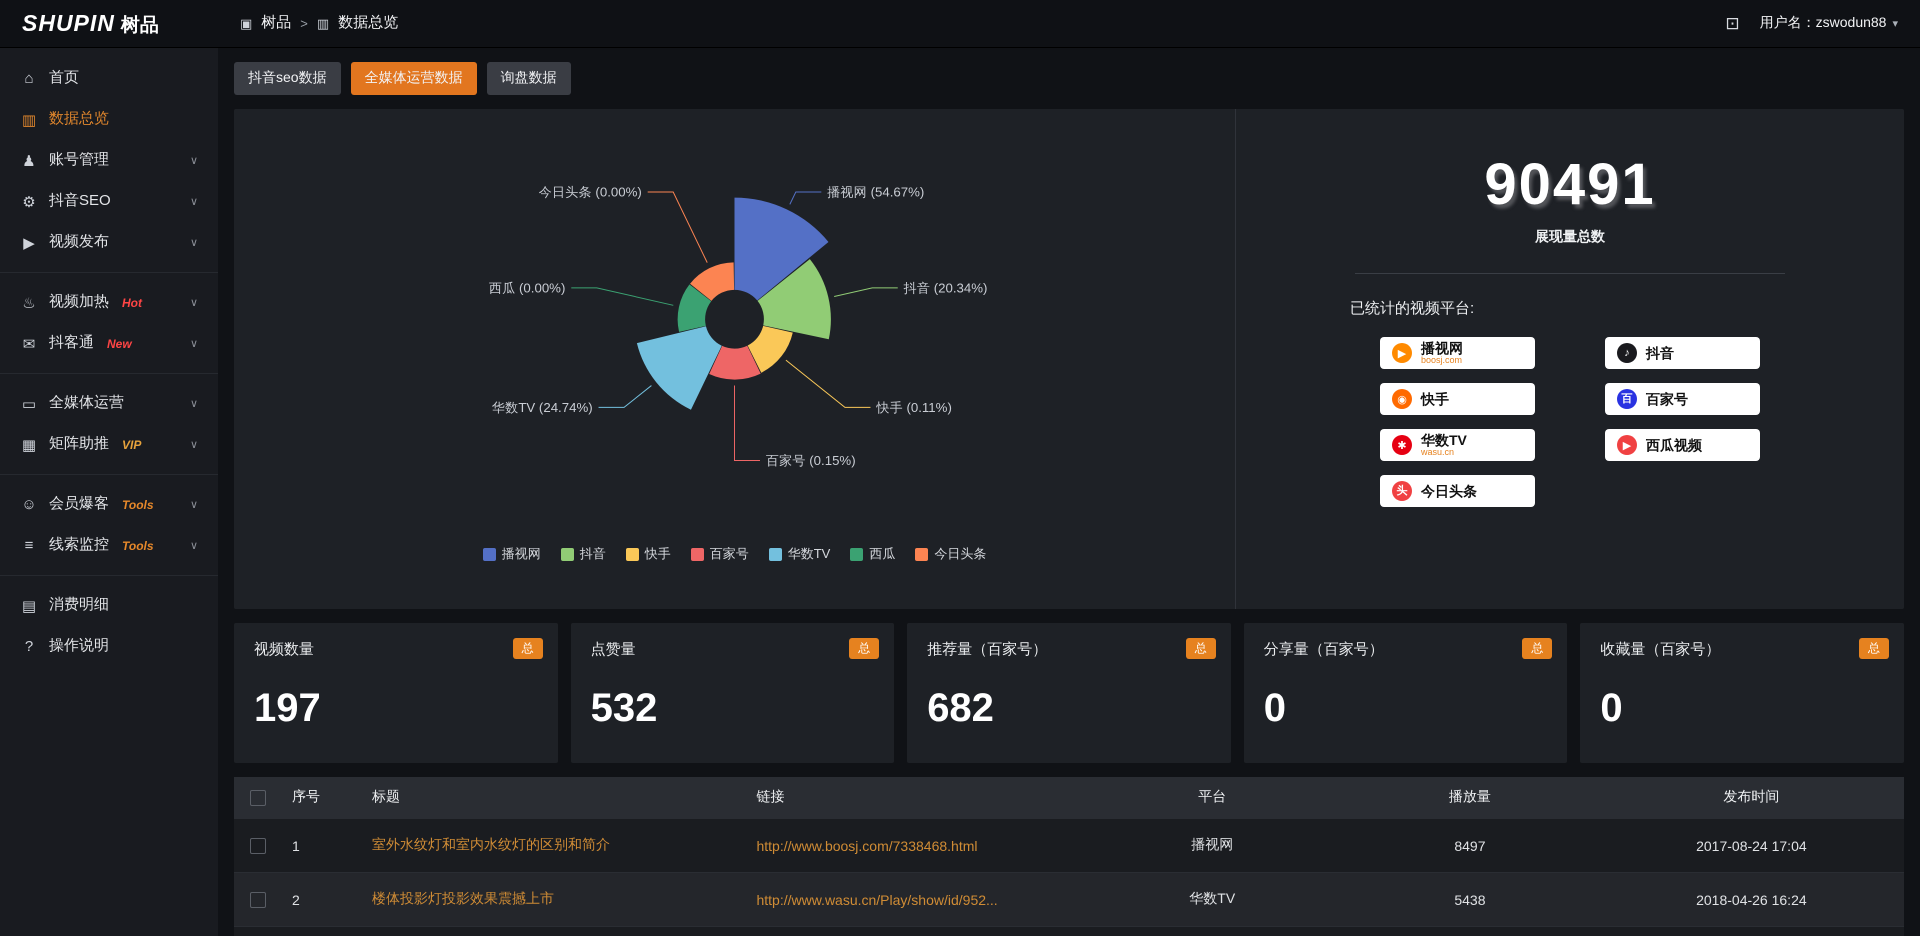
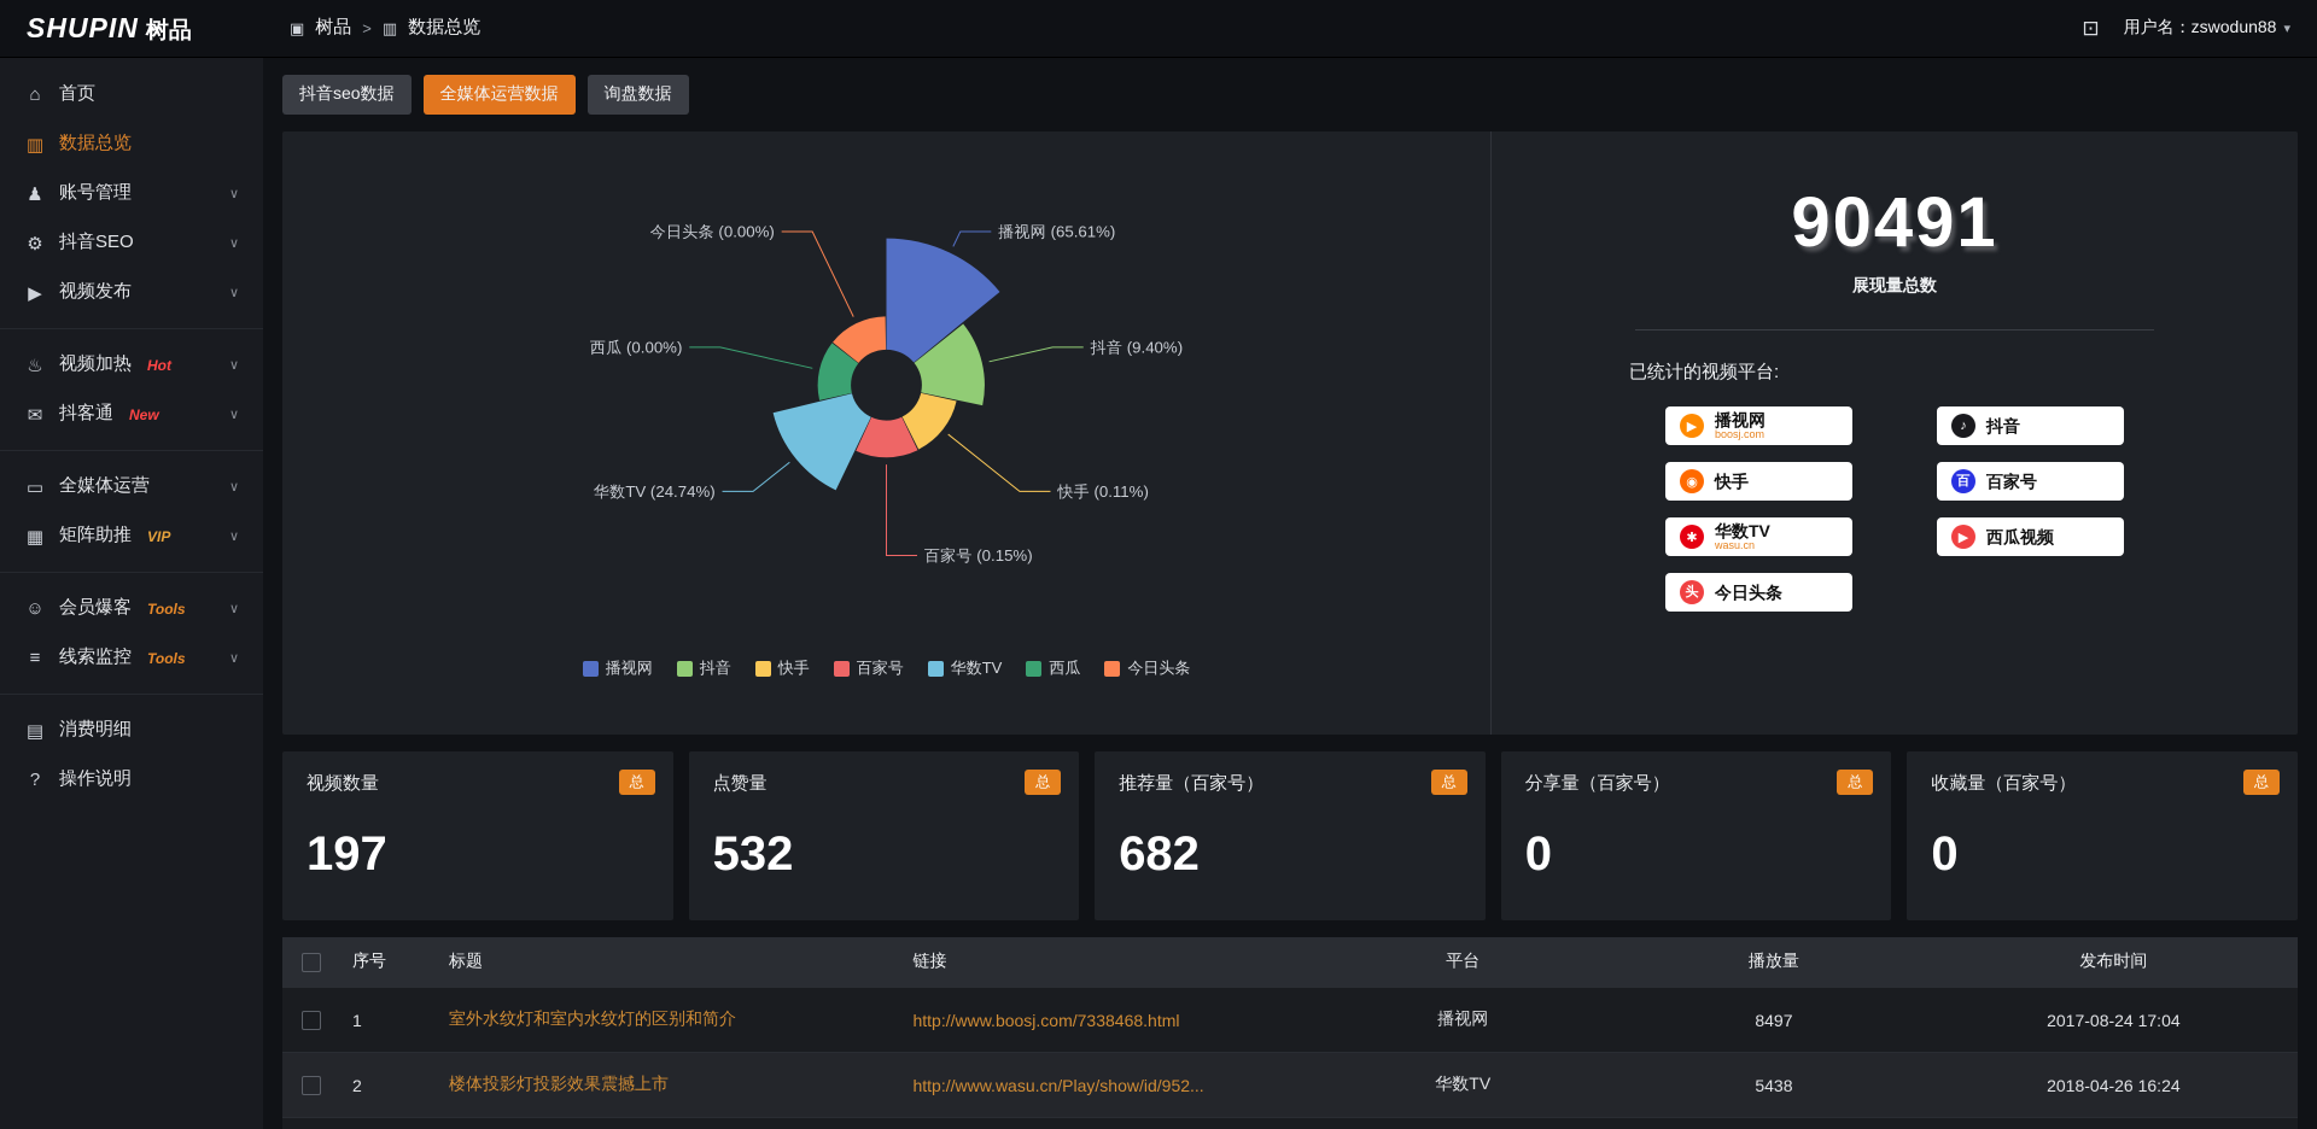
播视网: 54.67% -> 65.61%
抖音: 20.34% -> 9.40%
